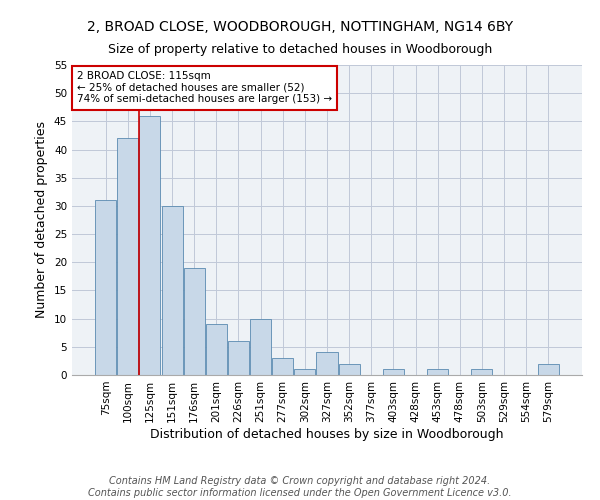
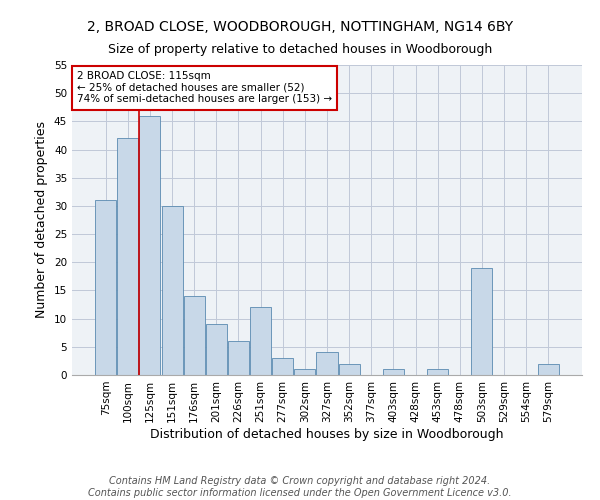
176sqm: 19 -> 14
251sqm: 10 -> 12
503sqm: 1 -> 19
